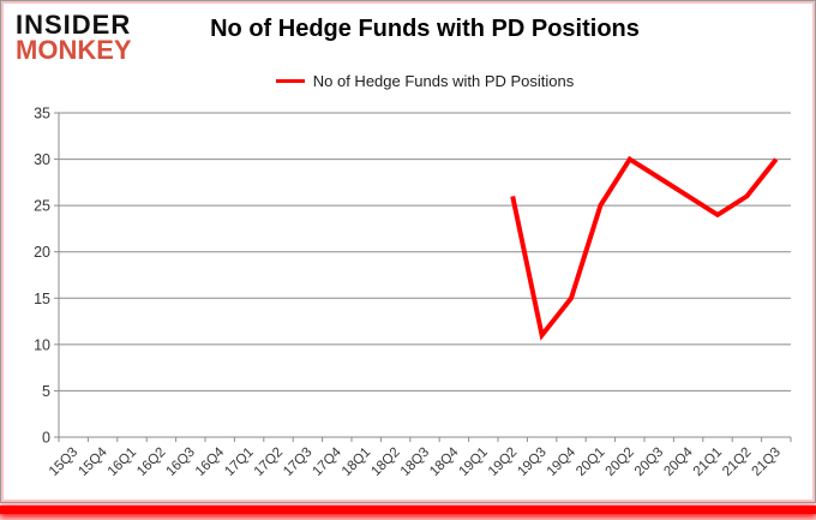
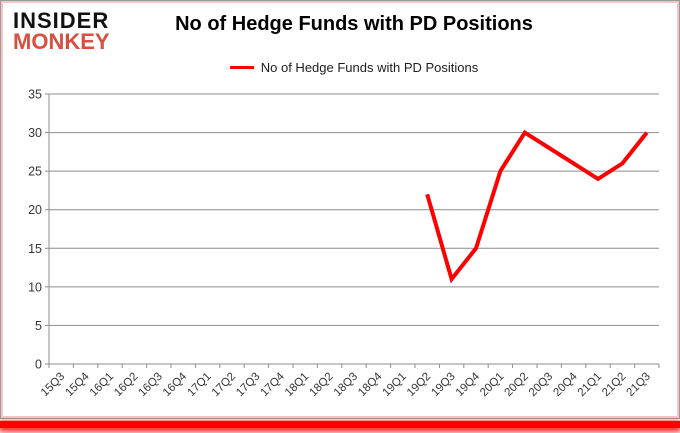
19Q2: 26 -> 22
